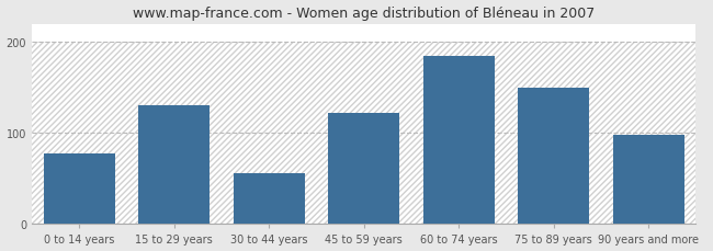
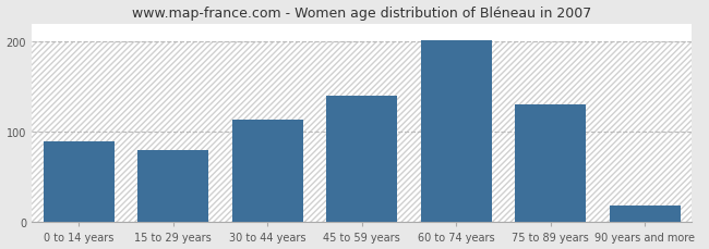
0 to 14 years: 78 -> 90
15 to 29 years: 130 -> 80
30 to 44 years: 56 -> 113
45 to 59 years: 122 -> 140
60 to 74 years: 184 -> 201
75 to 89 years: 150 -> 130
90 years and more: 98 -> 18
